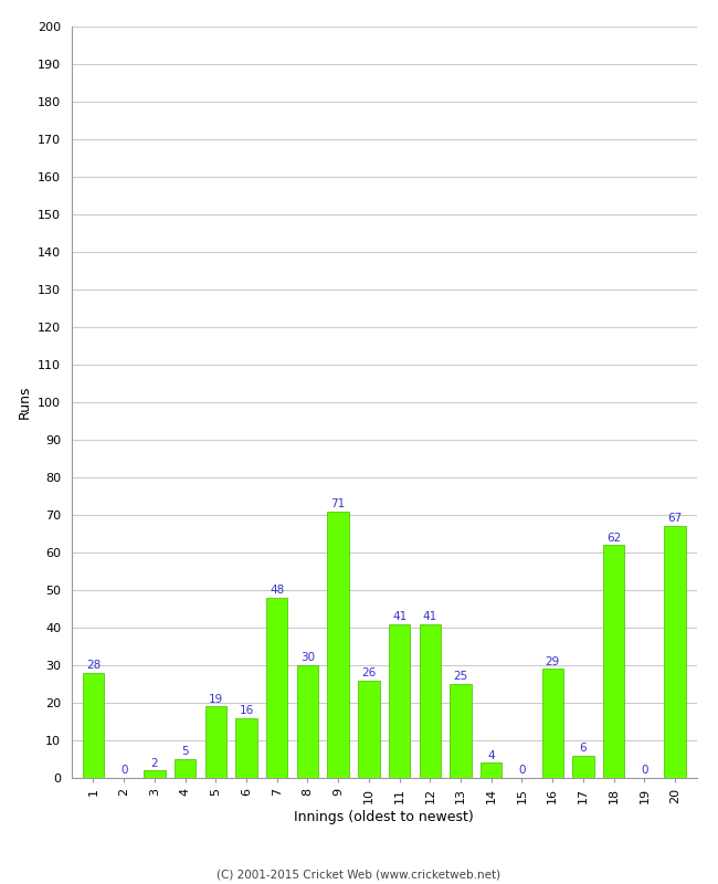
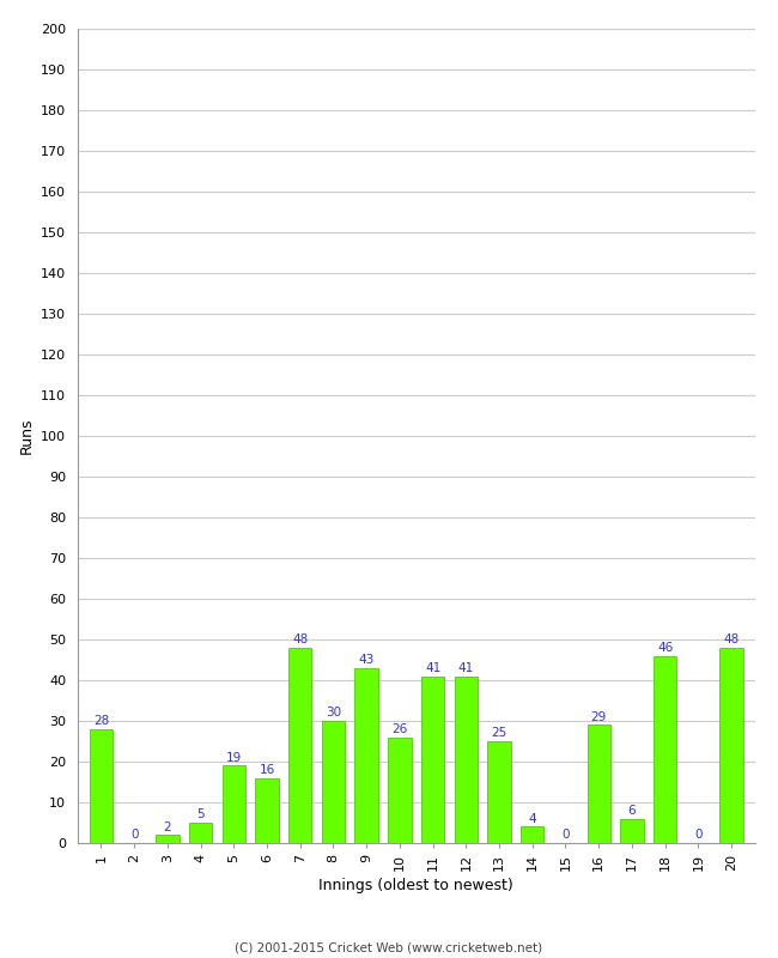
9: 71 -> 43
18: 62 -> 46
20: 67 -> 48
